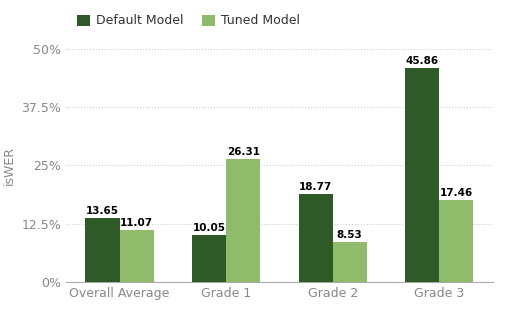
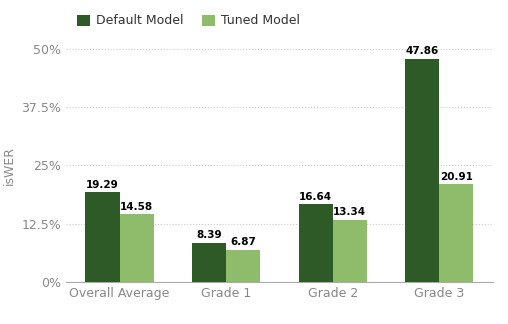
Default Model/Overall Average: 13.65 -> 19.29
Tuned Model/Overall Average: 11.07 -> 14.58
Default Model/Grade 1: 10.05 -> 8.39
Tuned Model/Grade 1: 26.31 -> 6.87
Default Model/Grade 2: 18.77 -> 16.64
Tuned Model/Grade 2: 8.53 -> 13.34
Default Model/Grade 3: 45.86 -> 47.86
Tuned Model/Grade 3: 17.46 -> 20.91
